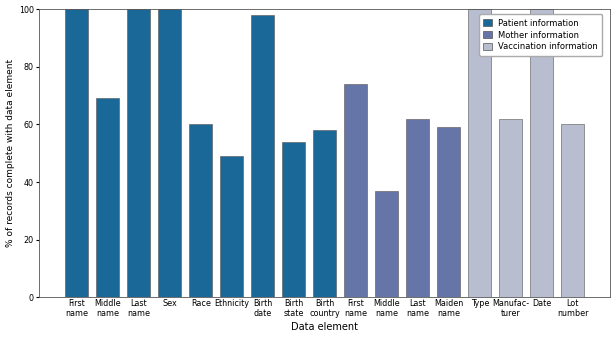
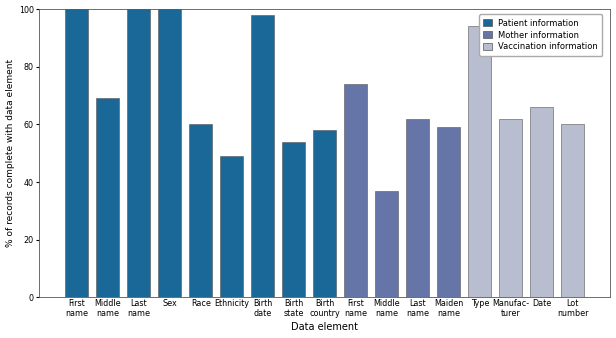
Type: 100 -> 94
Date: 100 -> 66
